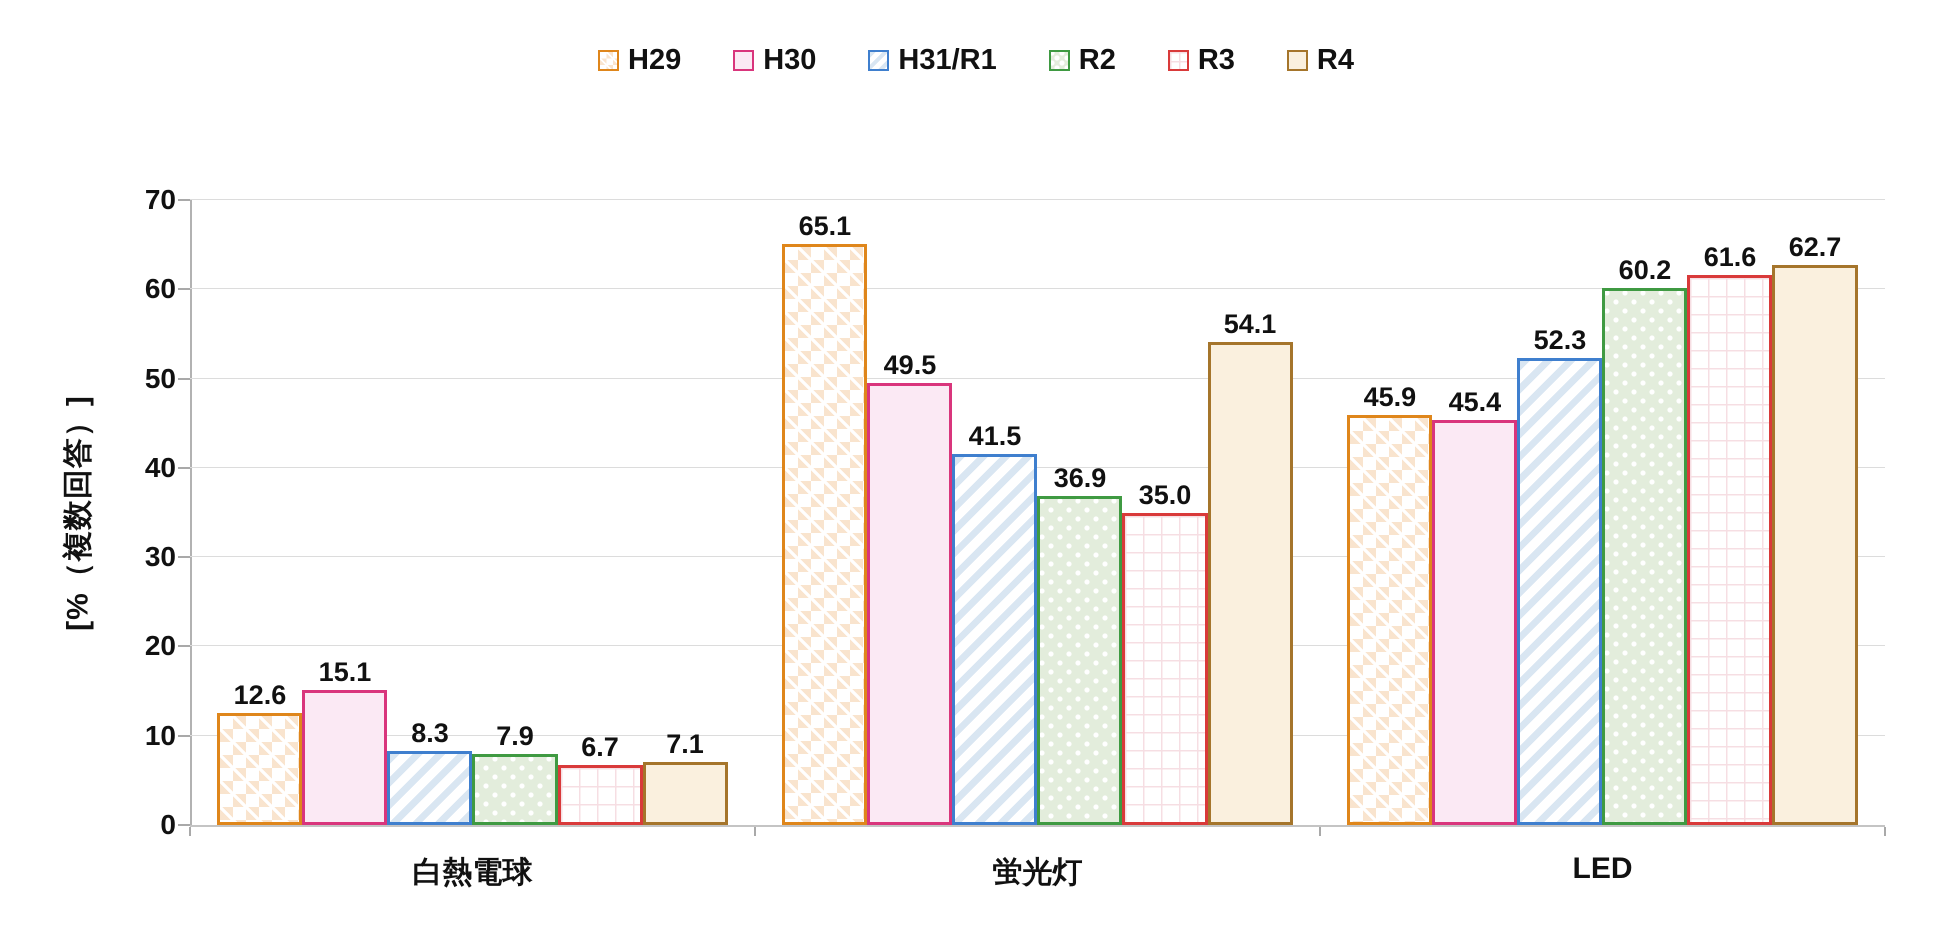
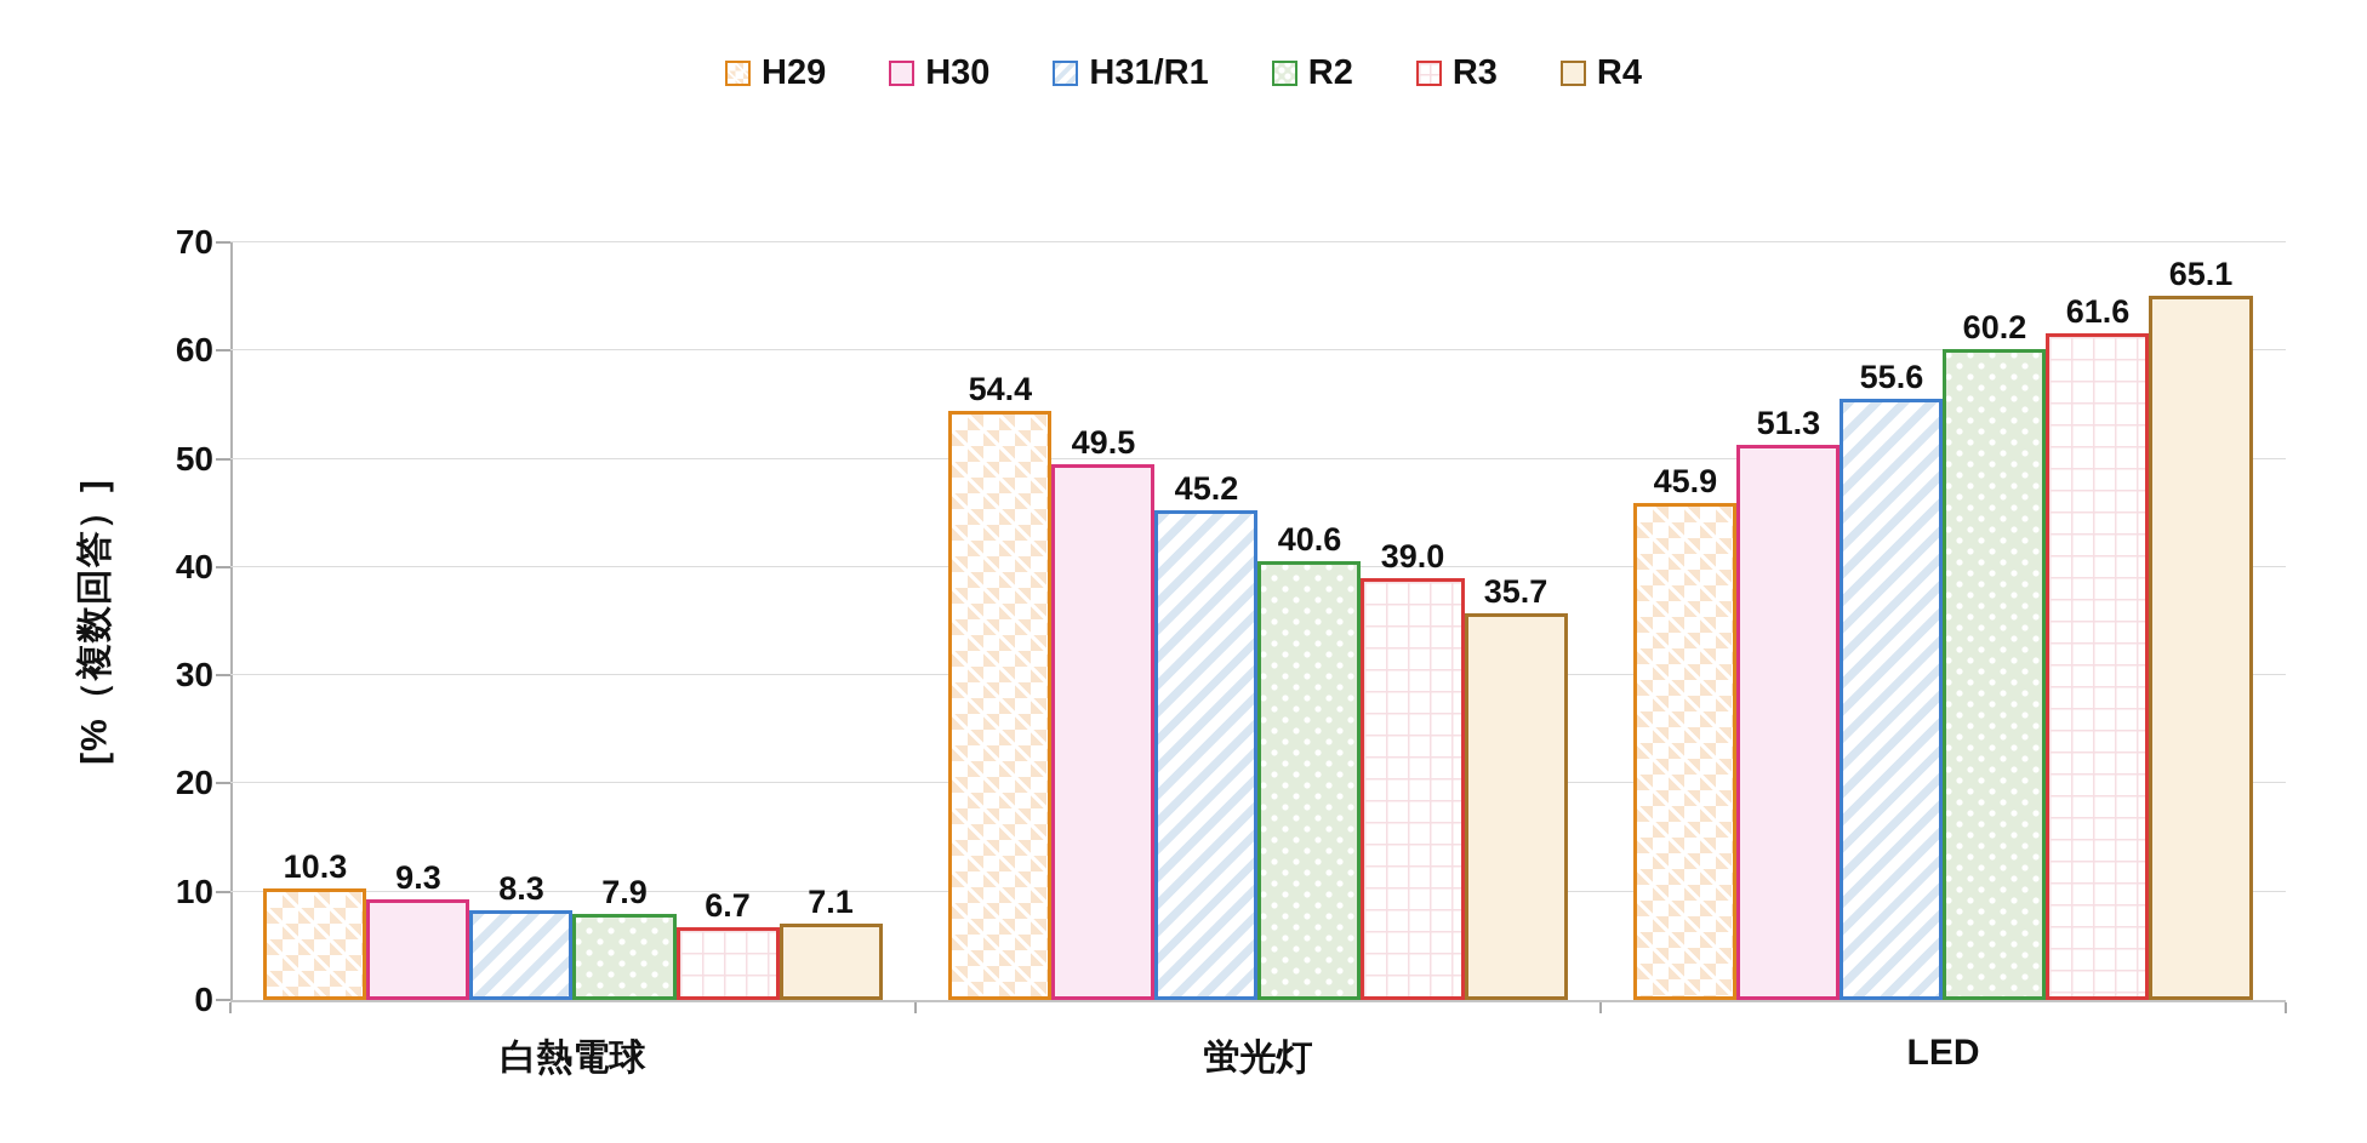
H29/白熱電球: 12.6 -> 10.3
H30/白熱電球: 15.1 -> 9.3
H29/蛍光灯: 65.1 -> 54.4
H31/R1/蛍光灯: 41.5 -> 45.2
R2/蛍光灯: 36.9 -> 40.6
R3/蛍光灯: 35.0 -> 39.0
R4/蛍光灯: 54.1 -> 35.7
H30/LED: 45.4 -> 51.3
H31/R1/LED: 52.3 -> 55.6
R4/LED: 62.7 -> 65.1
